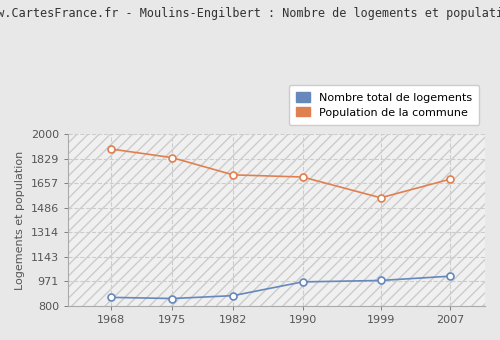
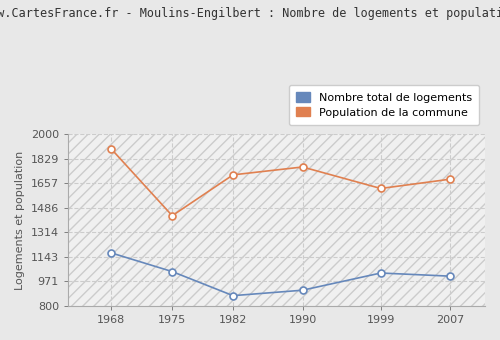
Nombre total de logements/1968: 860 -> 1170
Nombre total de logements/1975: 850 -> 1040
Population de la commune/1975: 1840 -> 1430
Nombre total de logements/1990: 970 -> 910
Population de la commune/1990: 1700 -> 1770
Nombre total de logements/1999: 980 -> 1030
Population de la commune/1999: 1560 -> 1620
